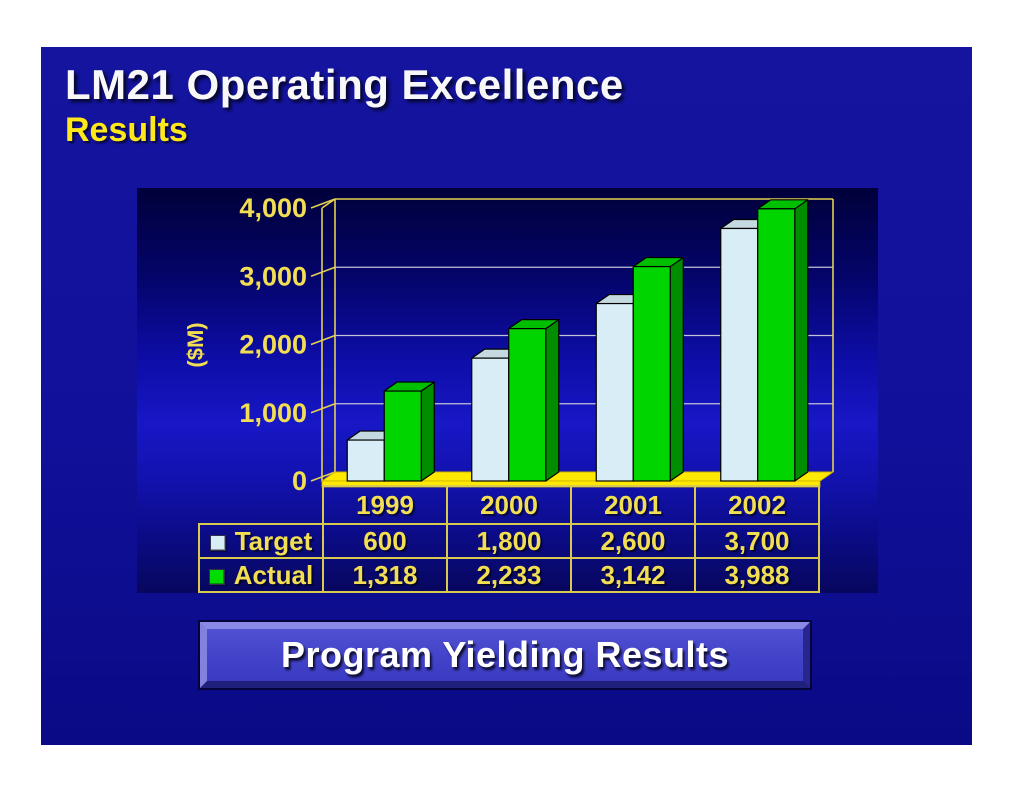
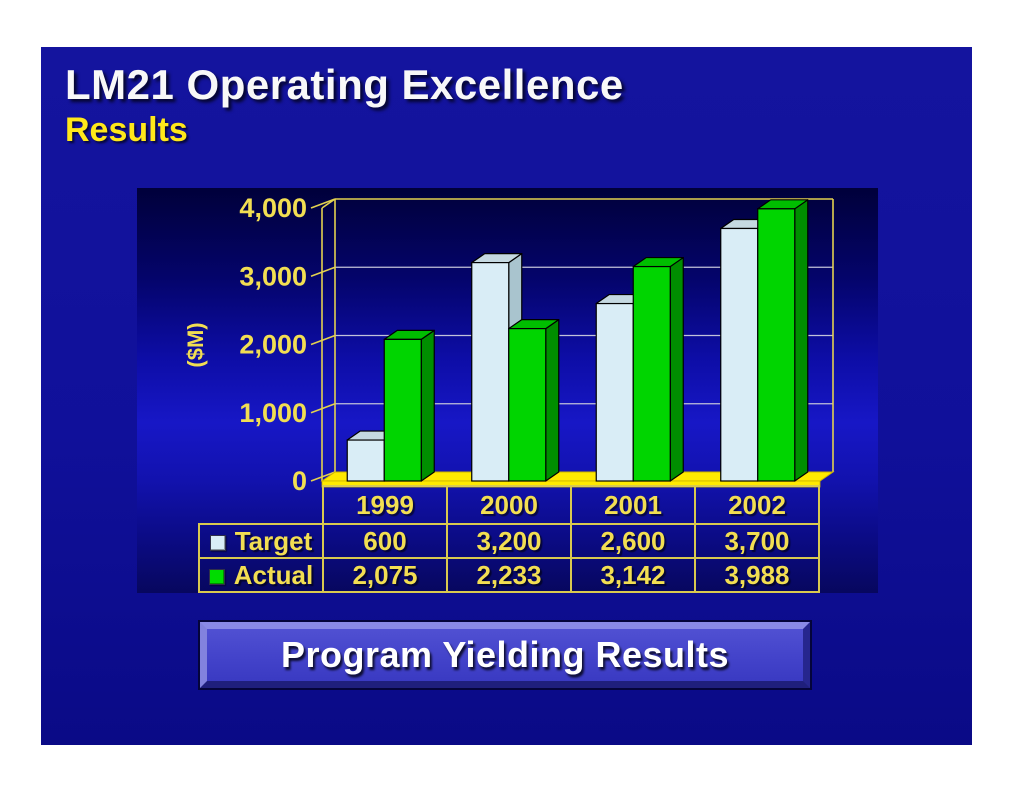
Actual/1999: 1,318 -> 2,075
Target/2000: 1,800 -> 3,200
